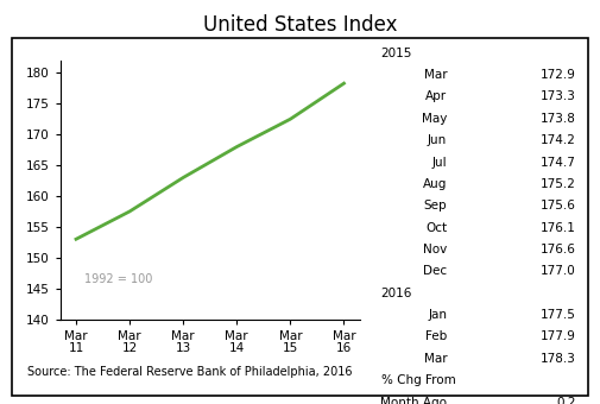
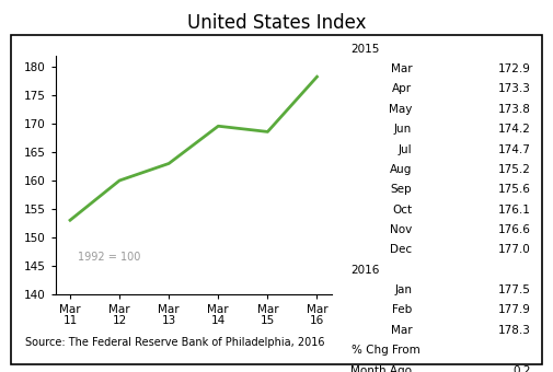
Mar 12: 157.5 -> 160.0
Mar 14: 168.0 -> 169.6
Mar 15: 172.5 -> 168.6
